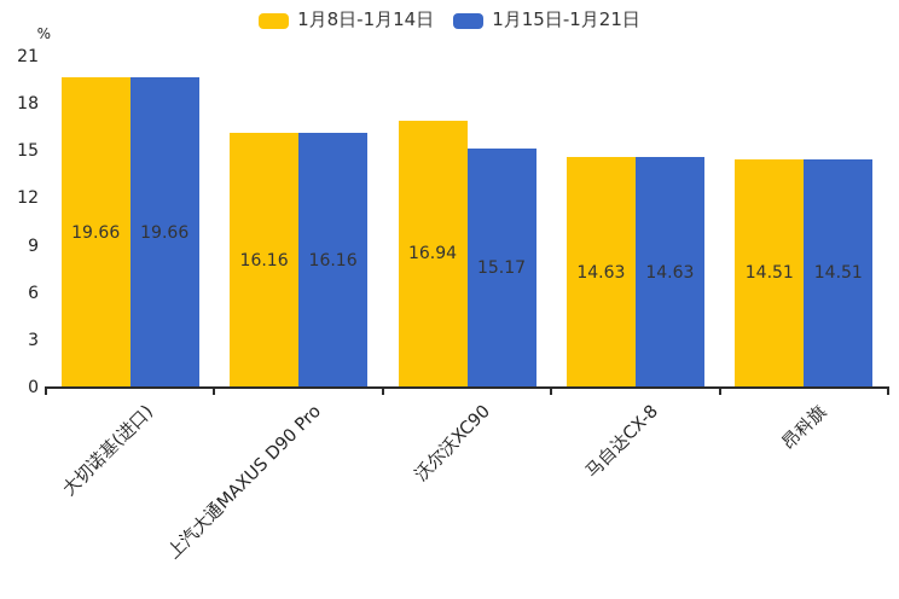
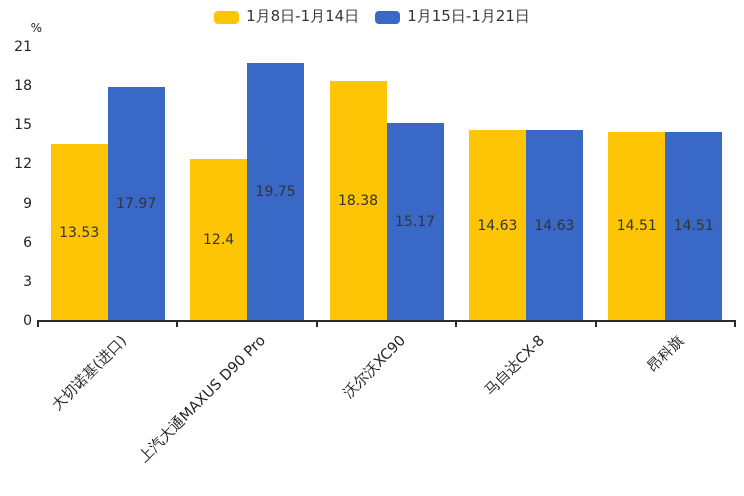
1月8日-1月14日/大切诺基(进口): 19.66 -> 13.53
1月15日-1月21日/大切诺基(进口): 19.66 -> 17.97
1月8日-1月14日/上汽大通MAXUS D90 Pro: 16.16 -> 12.4
1月15日-1月21日/上汽大通MAXUS D90 Pro: 16.16 -> 19.75
1月8日-1月14日/沃尔沃XC90: 16.94 -> 18.38
